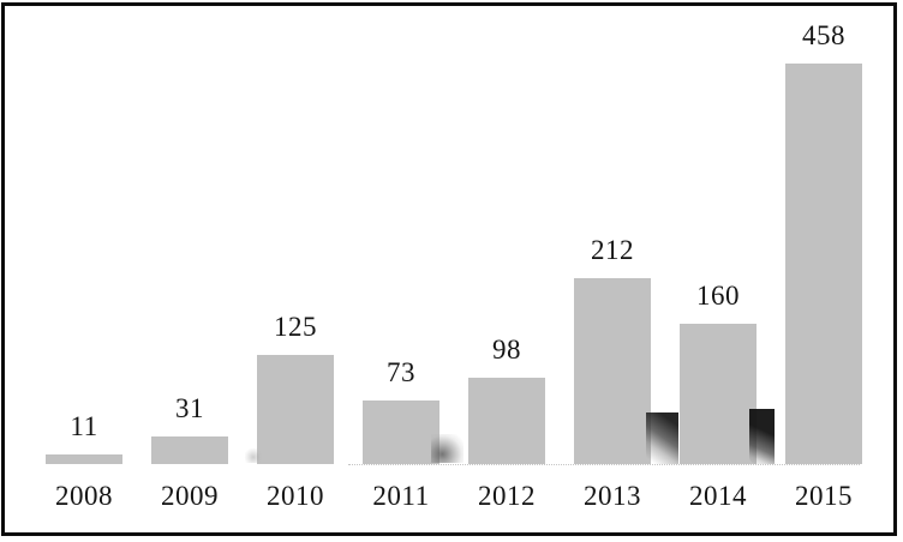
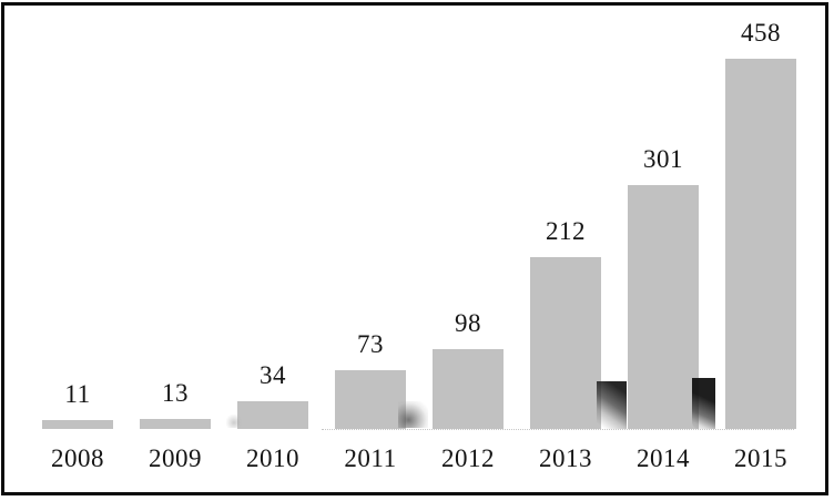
2009: 31 -> 13
2010: 125 -> 34
2014: 160 -> 301
